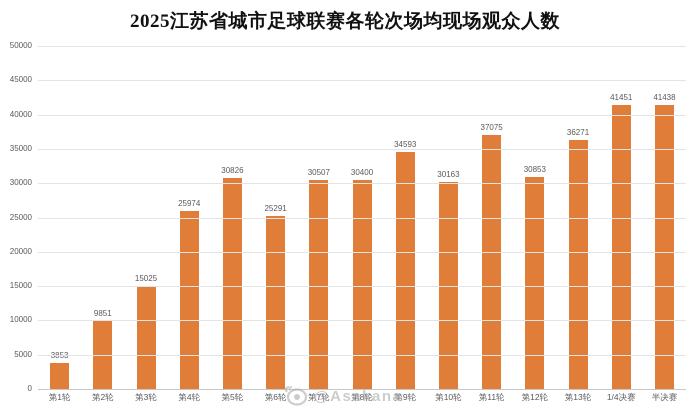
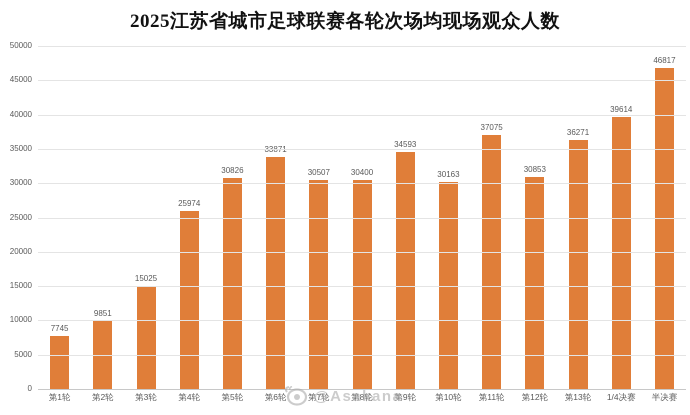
第1轮: 3853 -> 7745
第6轮: 25291 -> 33871
1/4决赛: 41451 -> 39614
半决赛: 41438 -> 46817
